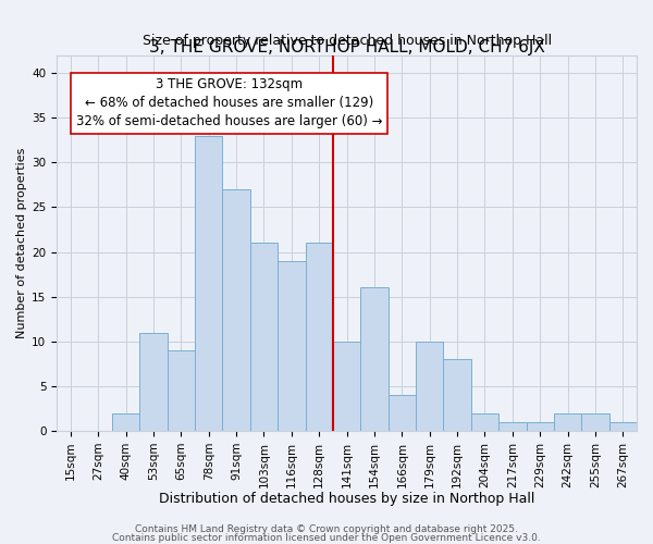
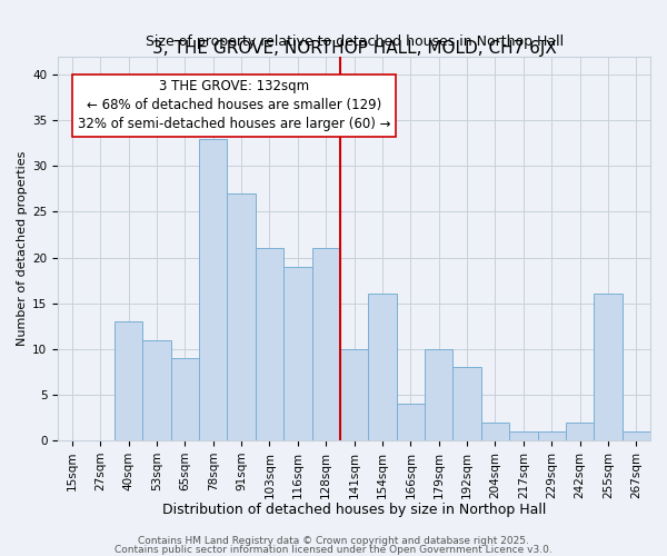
40sqm: 2 -> 13
255sqm: 2 -> 16
